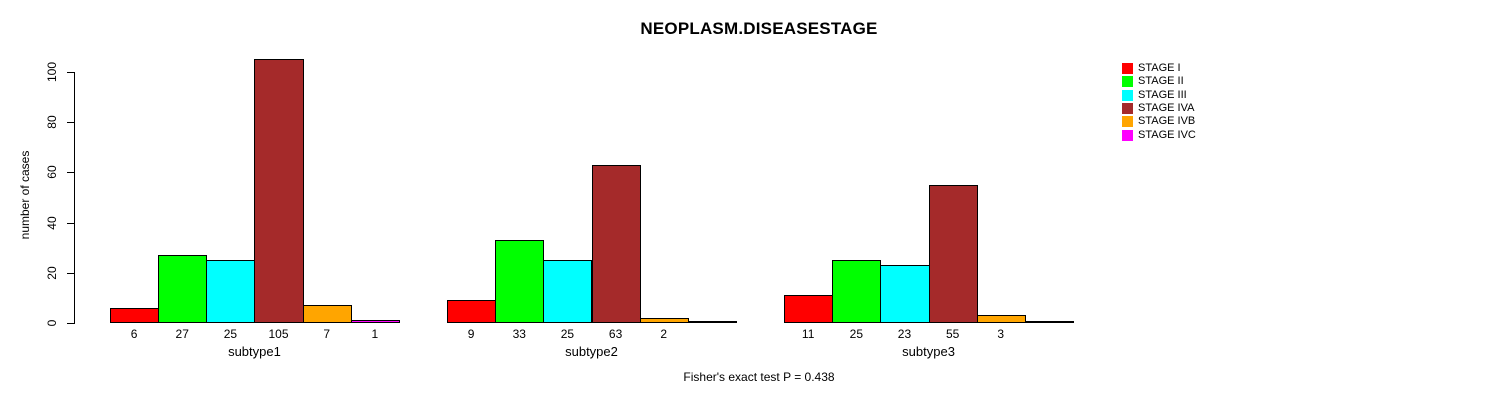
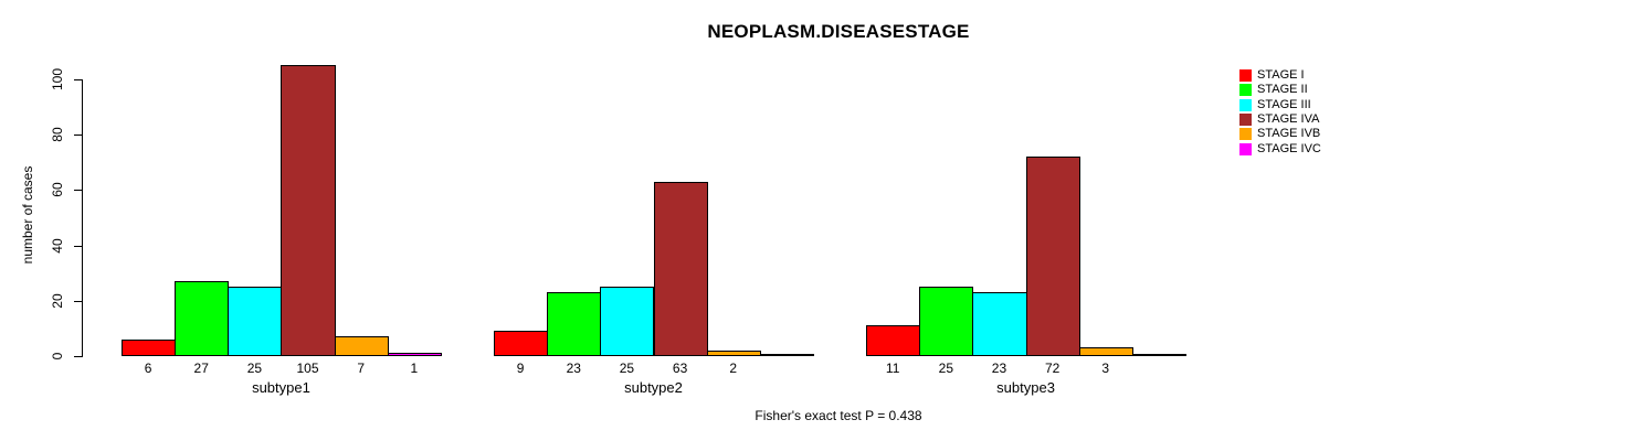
STAGE II/subtype2: 33 -> 23
STAGE IVA/subtype3: 55 -> 72
